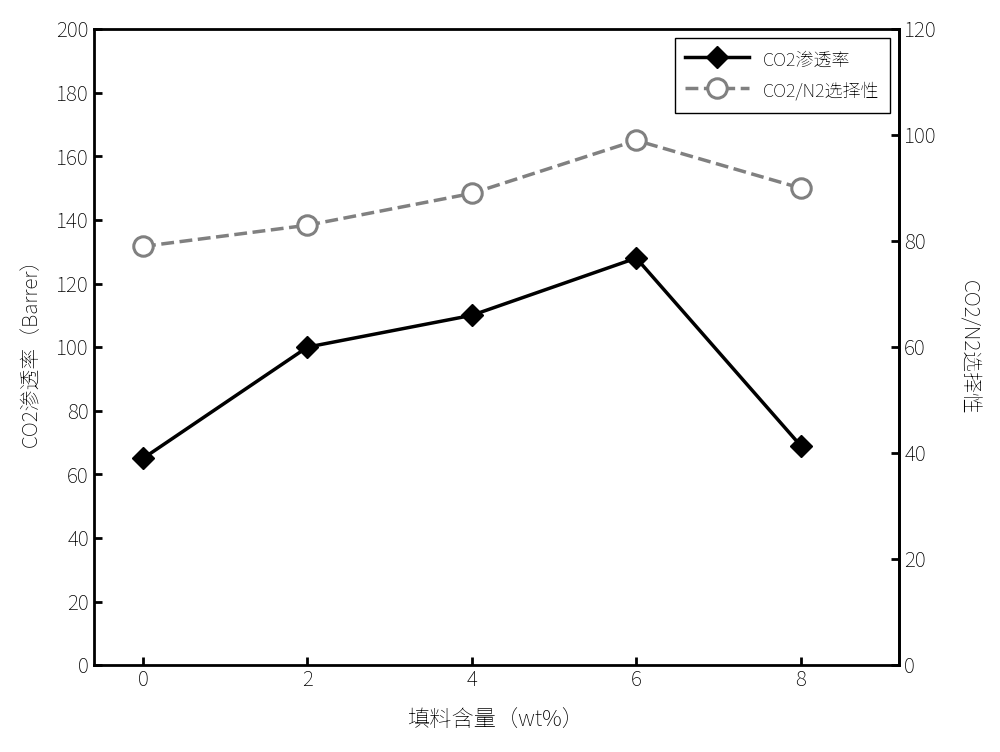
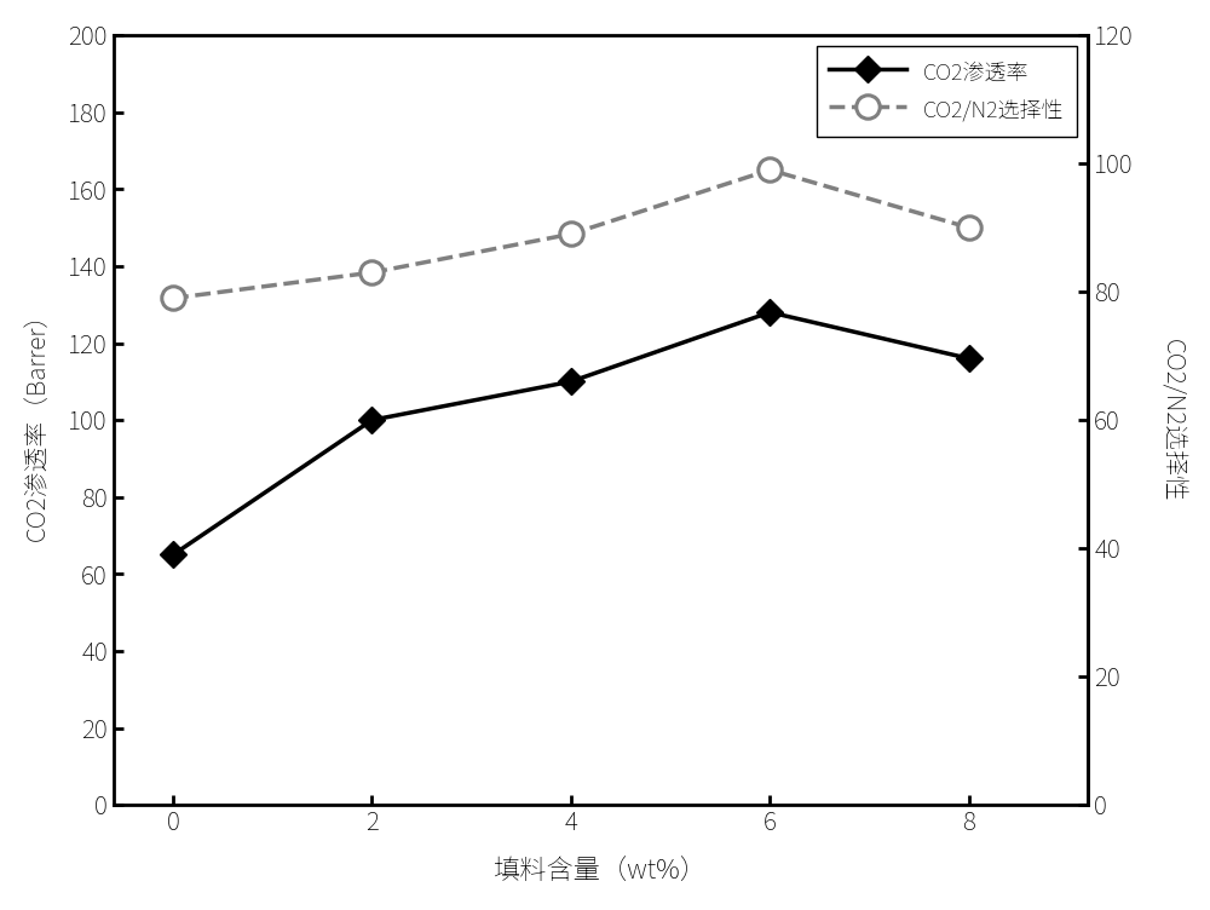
CO2渗透率/8: 69 -> 116
